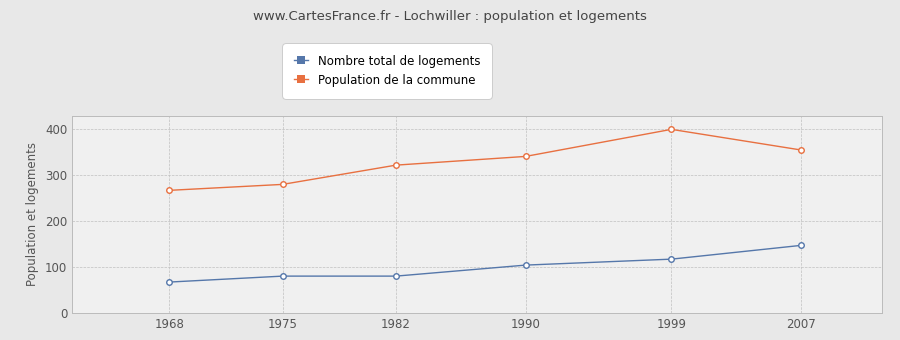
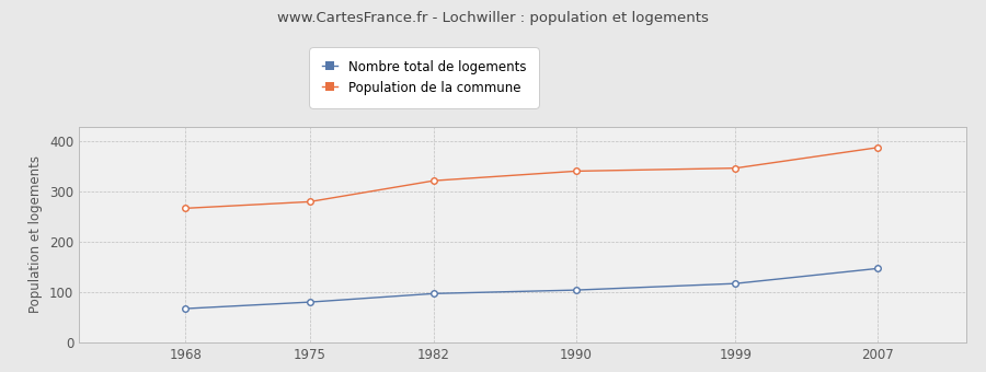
Nombre total de logements/1982: 80 -> 97
Population de la commune/1999: 400 -> 347
Population de la commune/2007: 355 -> 388
